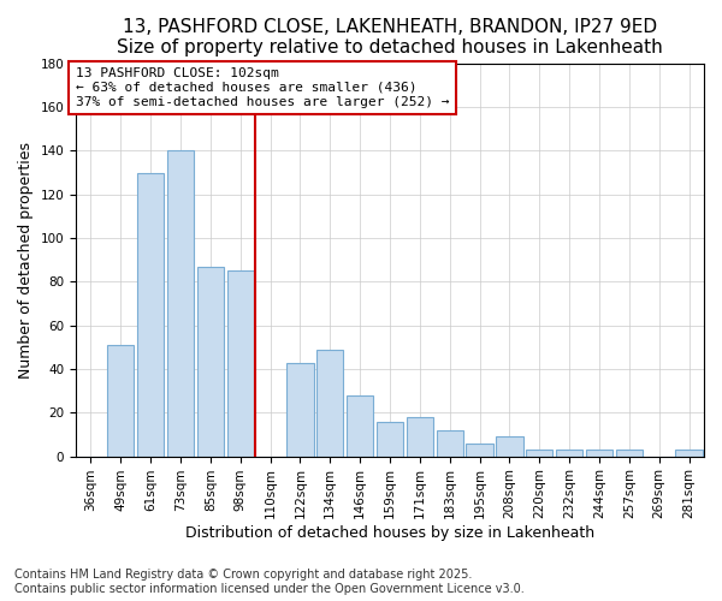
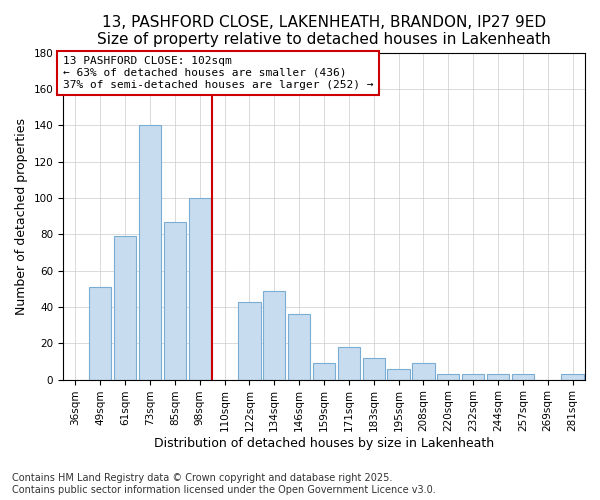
61sqm: 130 -> 79
98sqm: 85 -> 100
146sqm: 28 -> 36
159sqm: 16 -> 9
